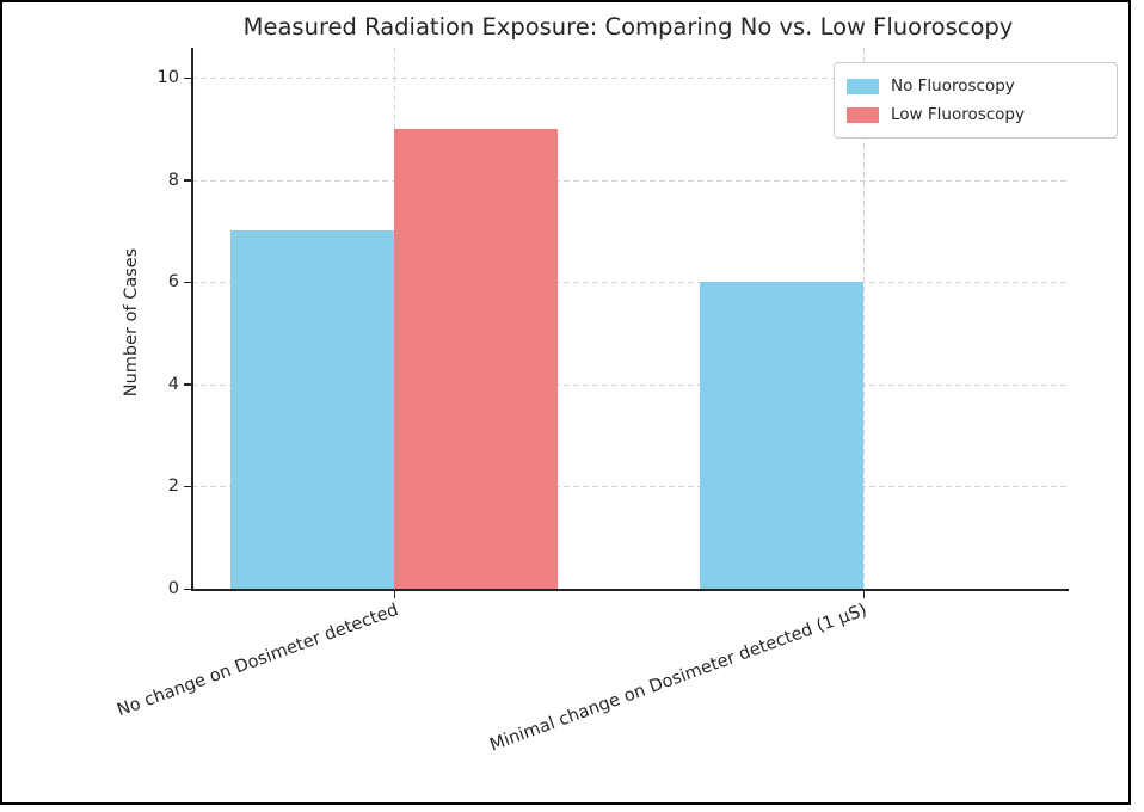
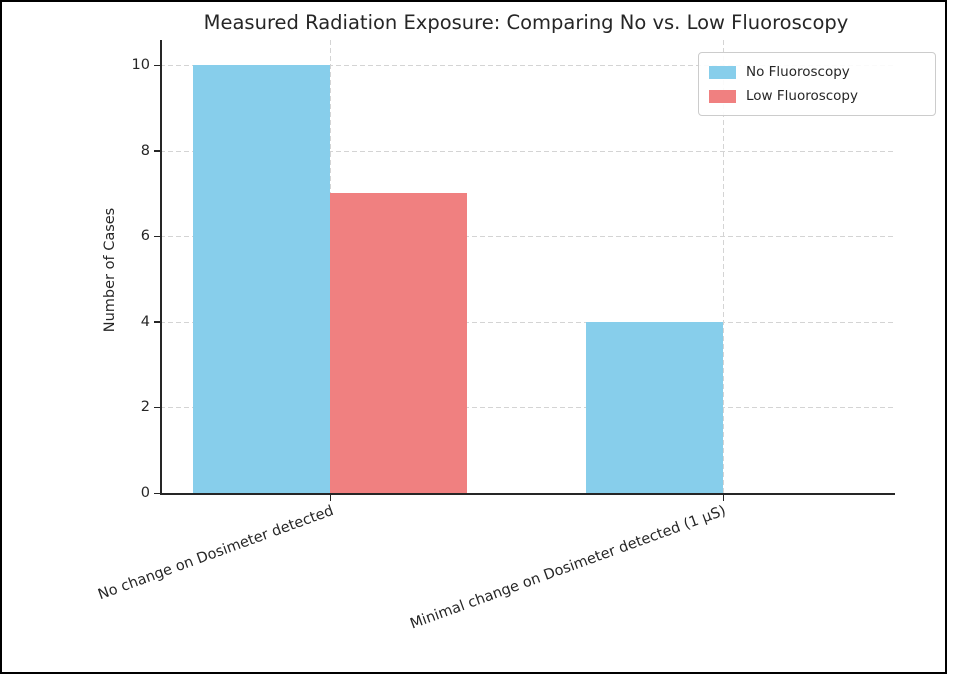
No Fluoroscopy/No change on Dosimeter detected: 7 -> 10
Low Fluoroscopy/No change on Dosimeter detected: 9 -> 7
No Fluoroscopy/Minimal change on Dosimeter detected (1 μS): 6 -> 4
